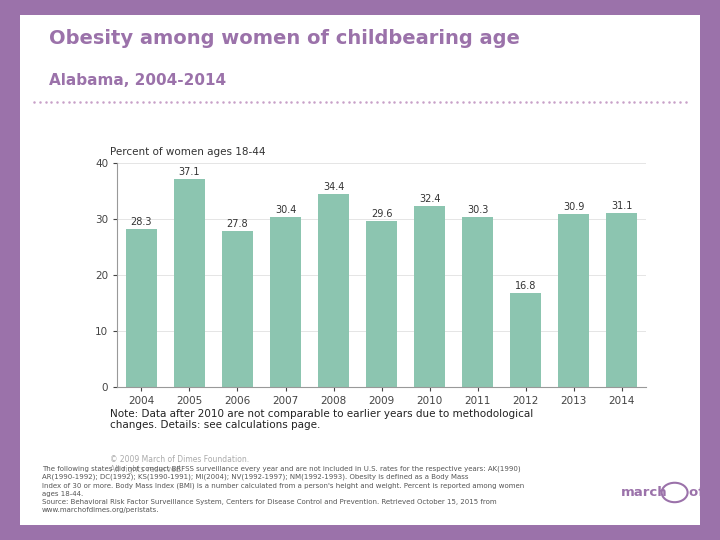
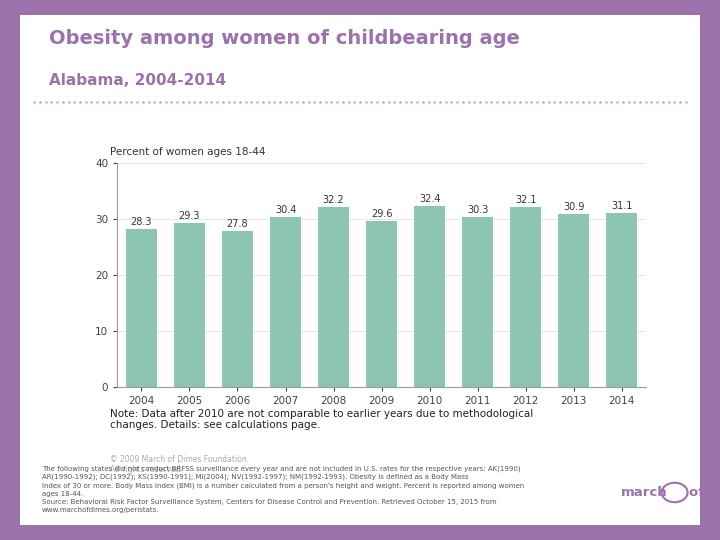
2005: 37.1 -> 29.3
2008: 34.4 -> 32.2
2012: 16.8 -> 32.1
